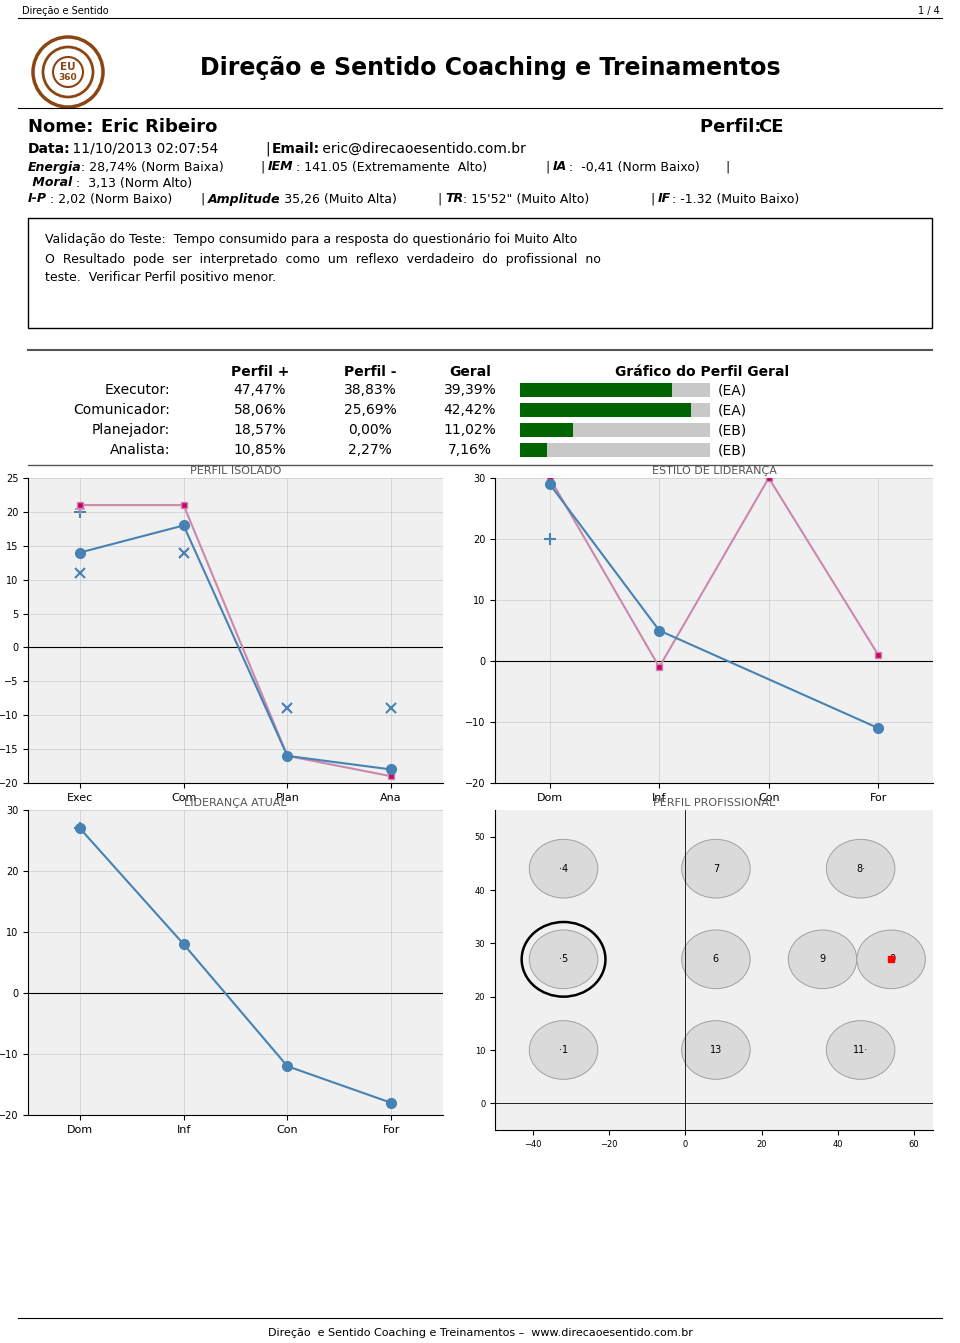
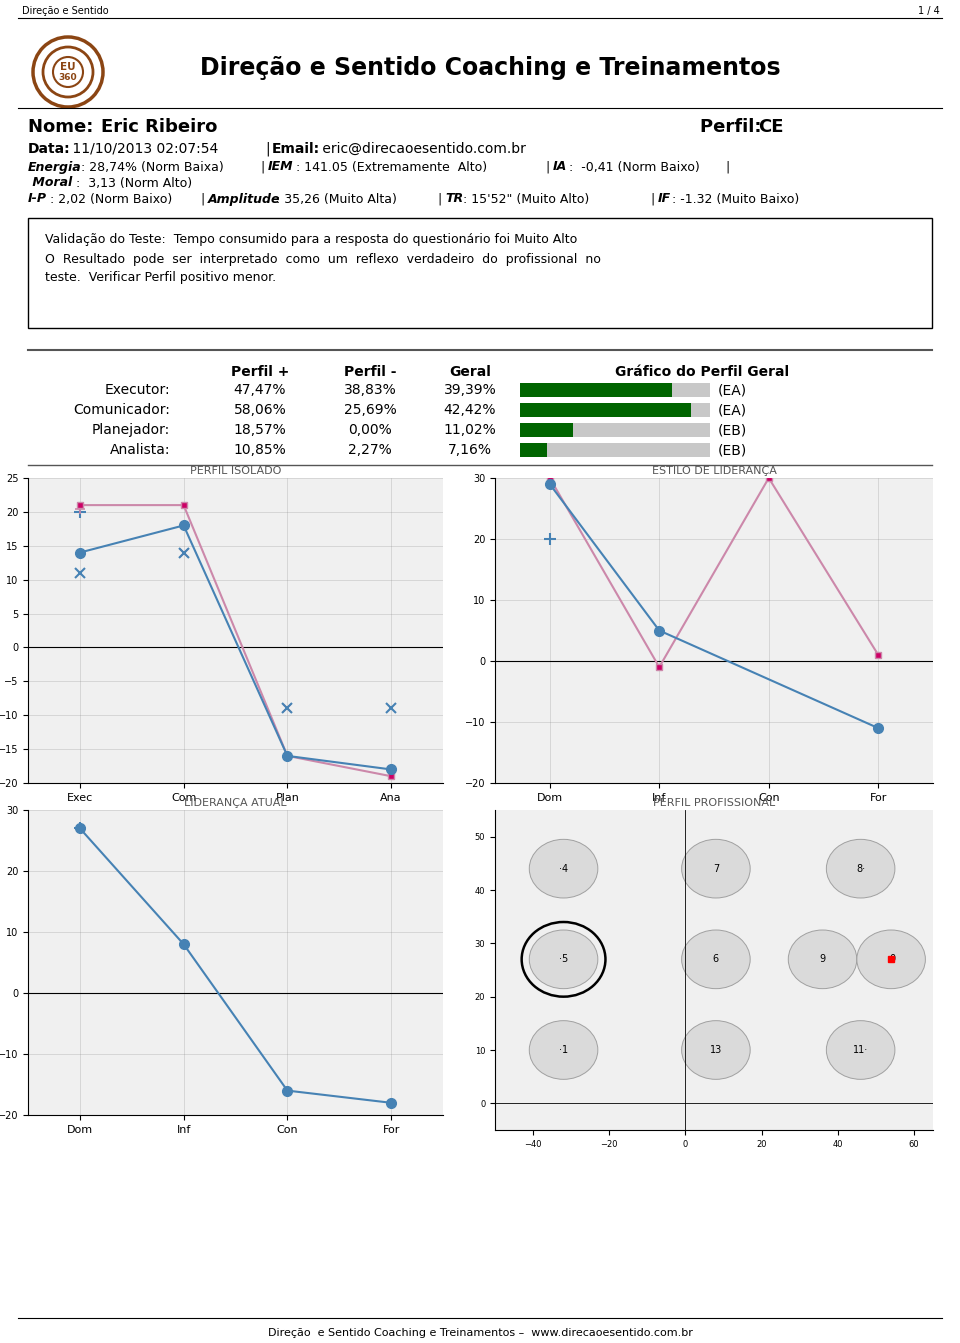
LIDERANÇA ATUAL/Con: -12 -> -16
